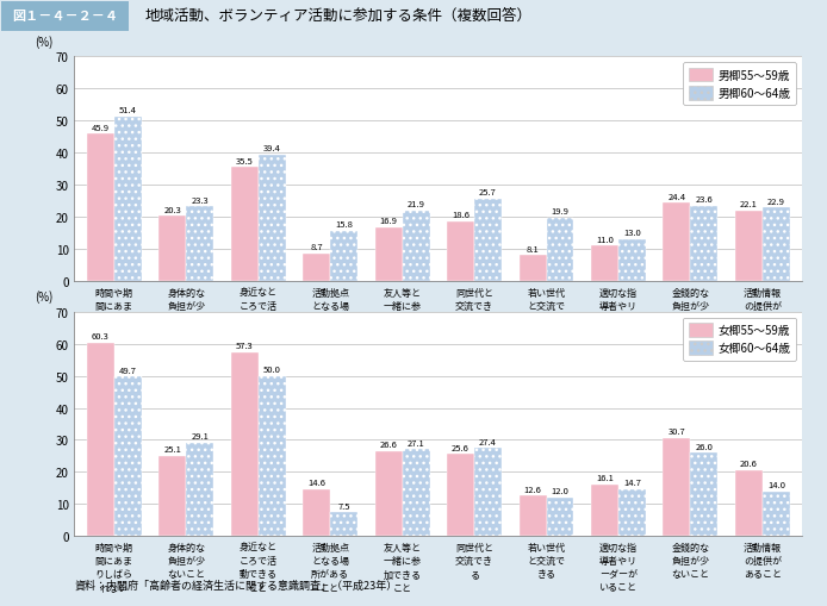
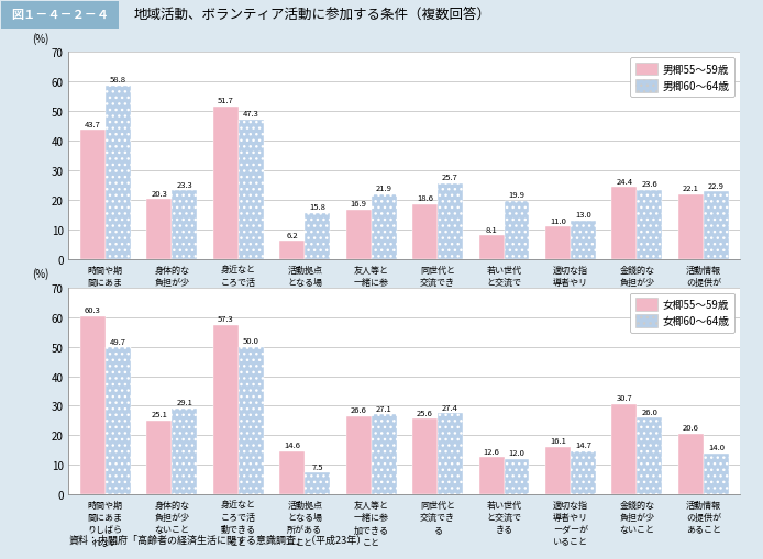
男楖55～59歳/時間や期 間にあま りしばら れない: 45.9 -> 43.7
男楖60～64歳/時間や期 間にあま りしばら れない: 51.4 -> 58.8
男楖55～59歳/身近なと ころで活 動できる こと: 35.5 -> 51.7
男楖60～64歳/身近なと ころで活 動できる こと: 39.4 -> 47.3
男楖55～59歳/活動拠点 となる場 所がある こと: 8.7 -> 6.2
